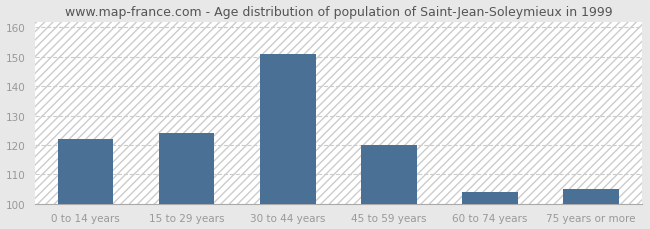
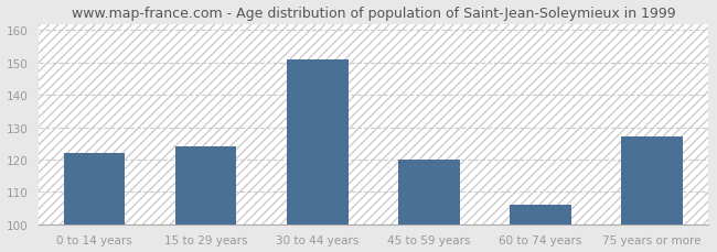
60 to 74 years: 104 -> 106
75 years or more: 105 -> 127
